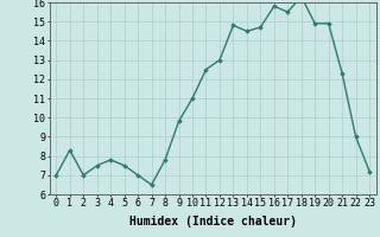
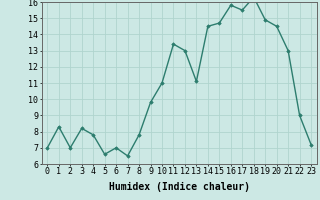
3: 7.5 -> 8.2
5: 7.5 -> 6.6
11: 12.5 -> 13.4
13: 14.8 -> 11.1
20: 14.9 -> 14.5
21: 12.3 -> 13.0
